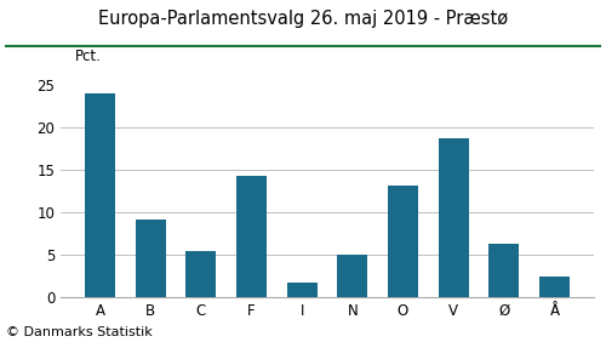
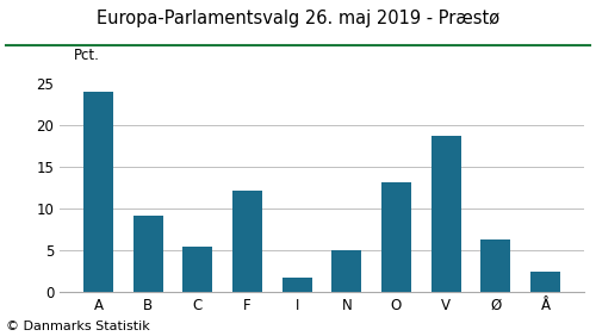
F: 14.3 -> 12.2
